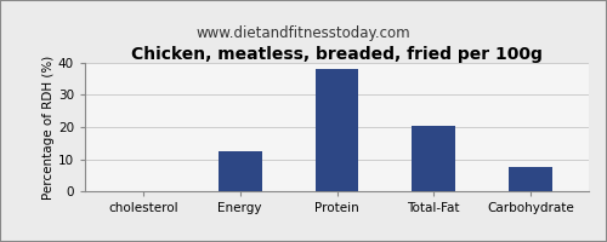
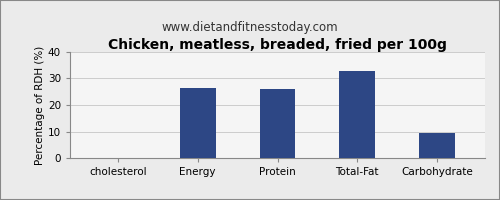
Energy: 12.5 -> 26.5
Protein: 38.0 -> 26.0
Total-Fat: 20.5 -> 33.0
Carbohydrate: 7.5 -> 9.5
